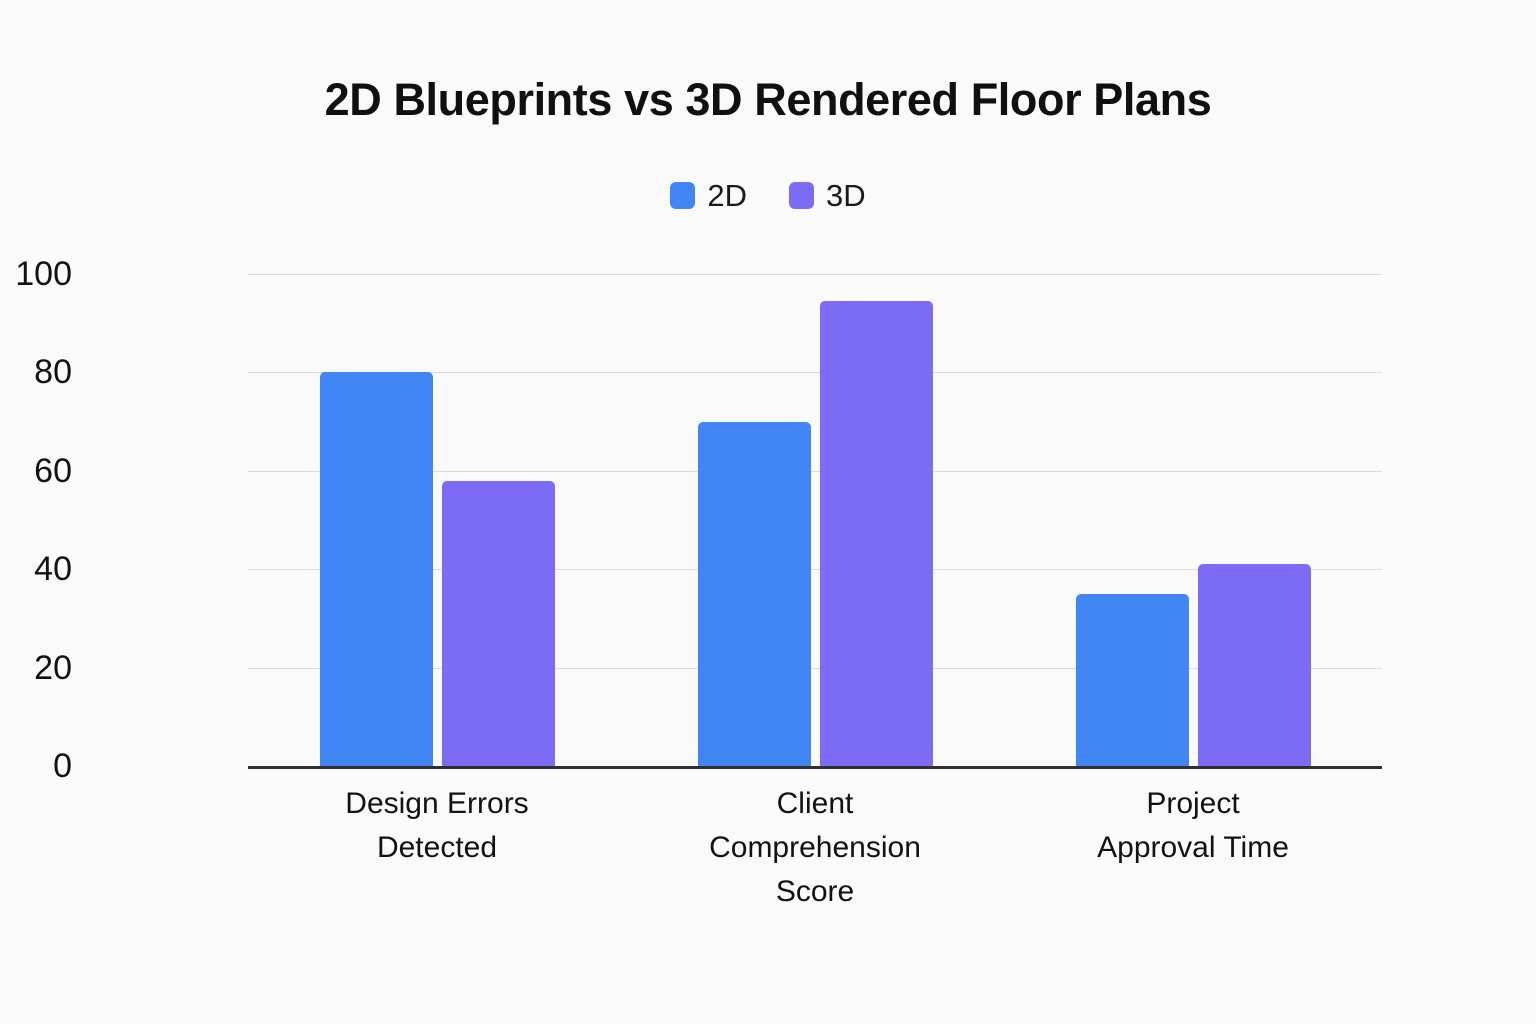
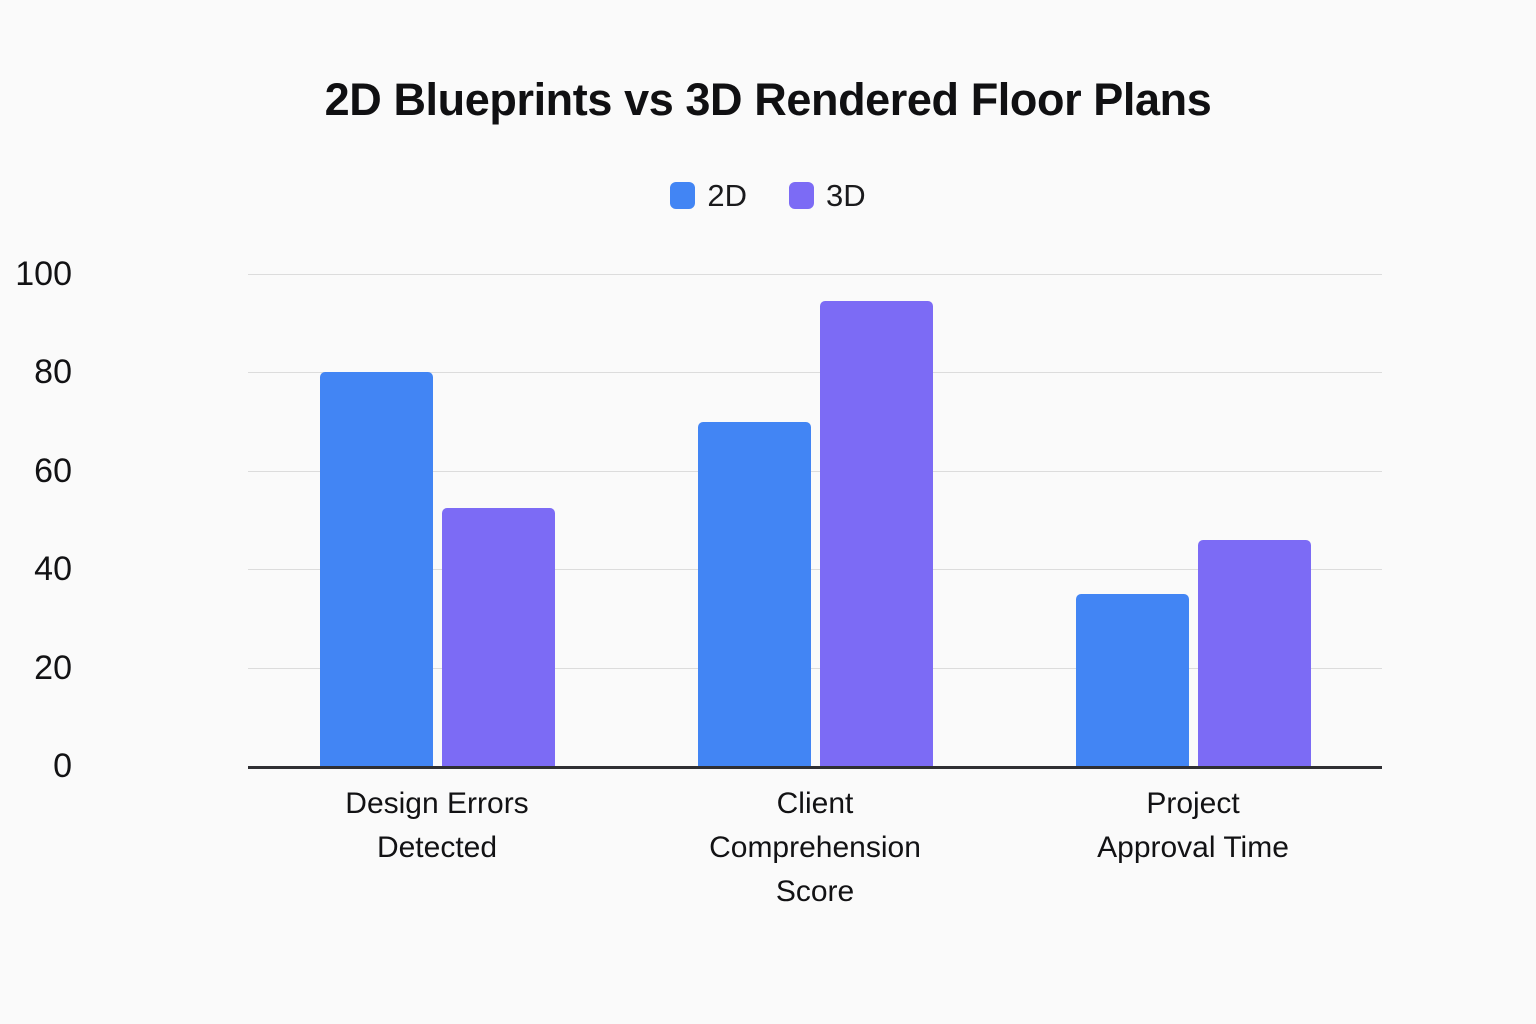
3D/Design Errors Detected: 58 -> 52
3D/Project Approval Time: 41 -> 46
